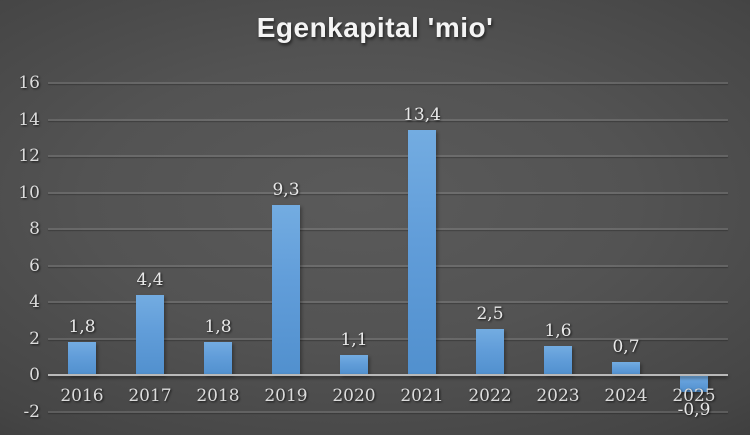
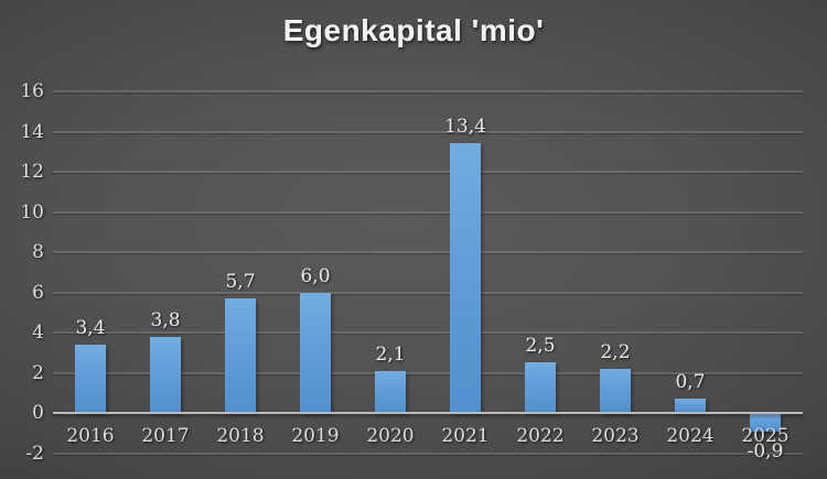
2016: 1,8 -> 3,4
2017: 4,4 -> 3,8
2018: 1,8 -> 5,7
2019: 9,3 -> 6,0
2020: 1,1 -> 2,1
2023: 1,6 -> 2,2
